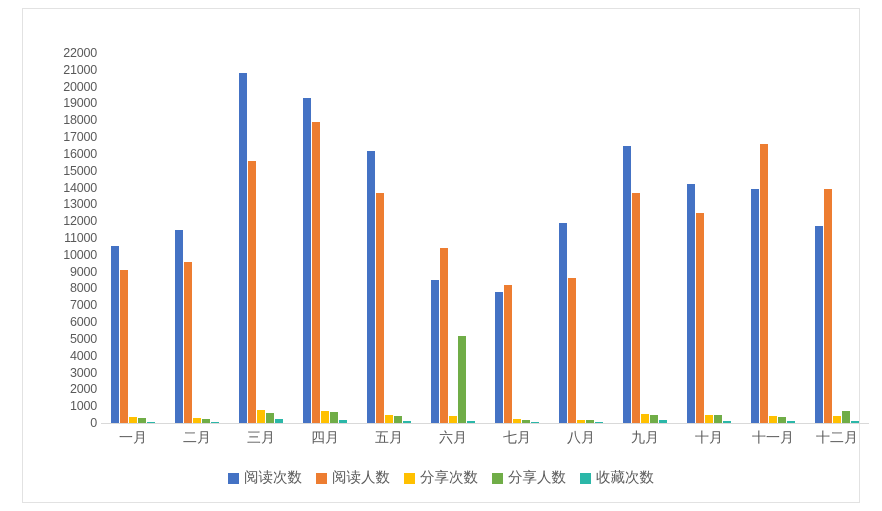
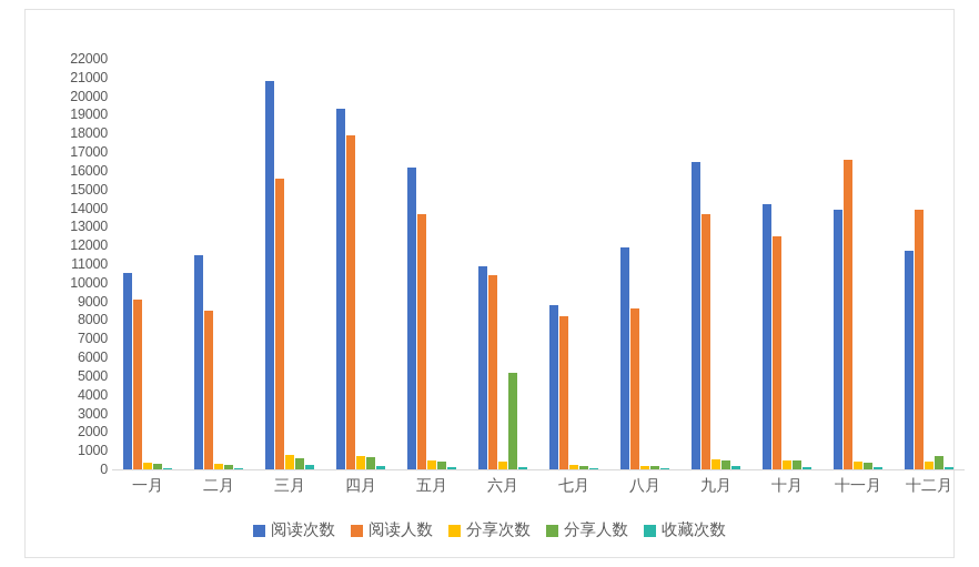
阅读人数/二月: 9600 -> 8500
阅读次数/六月: 8500 -> 10900
阅读次数/七月: 7800 -> 8800
